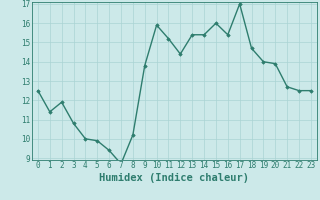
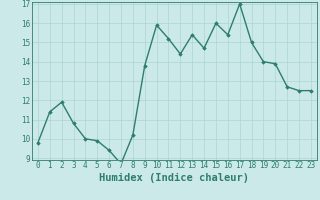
0: 12.5 -> 9.8
14: 15.4 -> 14.7
18: 14.7 -> 15.0
